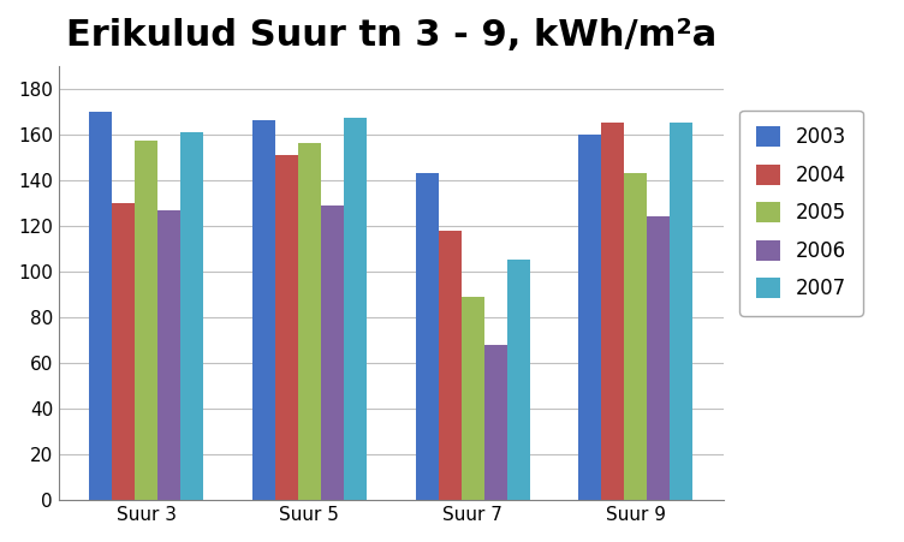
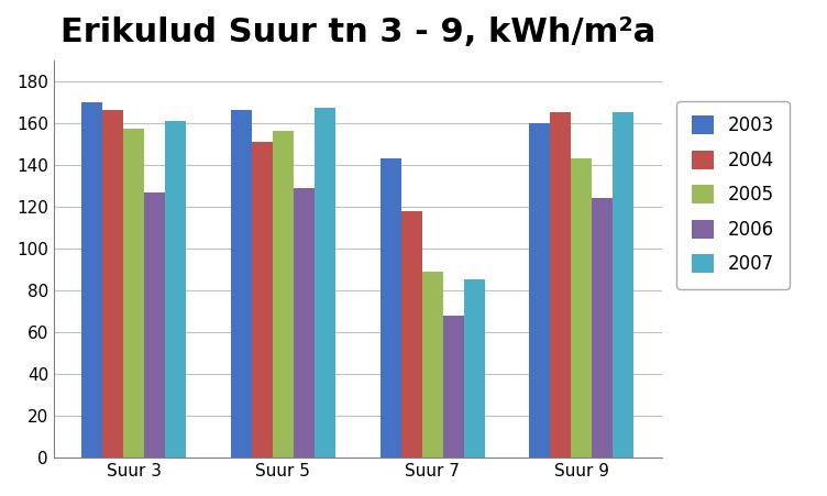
2004/Suur 3: 130 -> 166
2007/Suur 7: 105 -> 85
